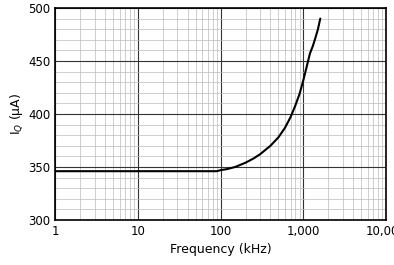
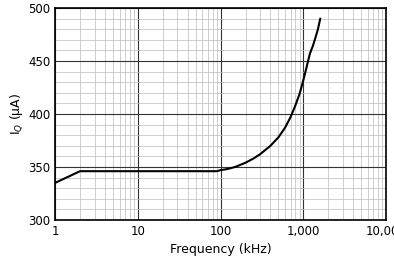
1: 346 -> 335
